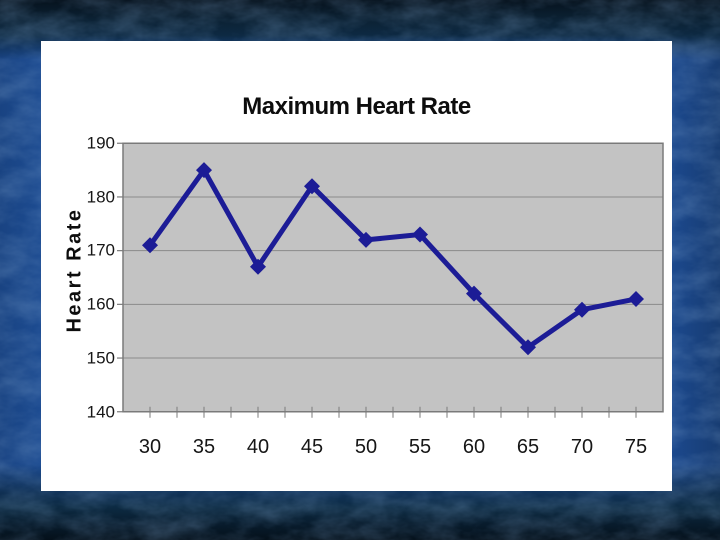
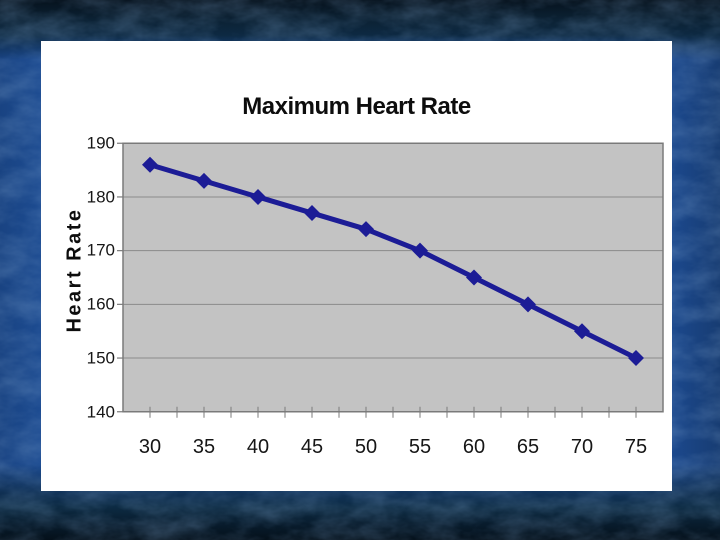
30: 171 -> 186
35: 185 -> 183
40: 167 -> 180
45: 182 -> 177
50: 172 -> 174
55: 173 -> 170
60: 162 -> 165
65: 152 -> 160
70: 159 -> 155
75: 161 -> 150
